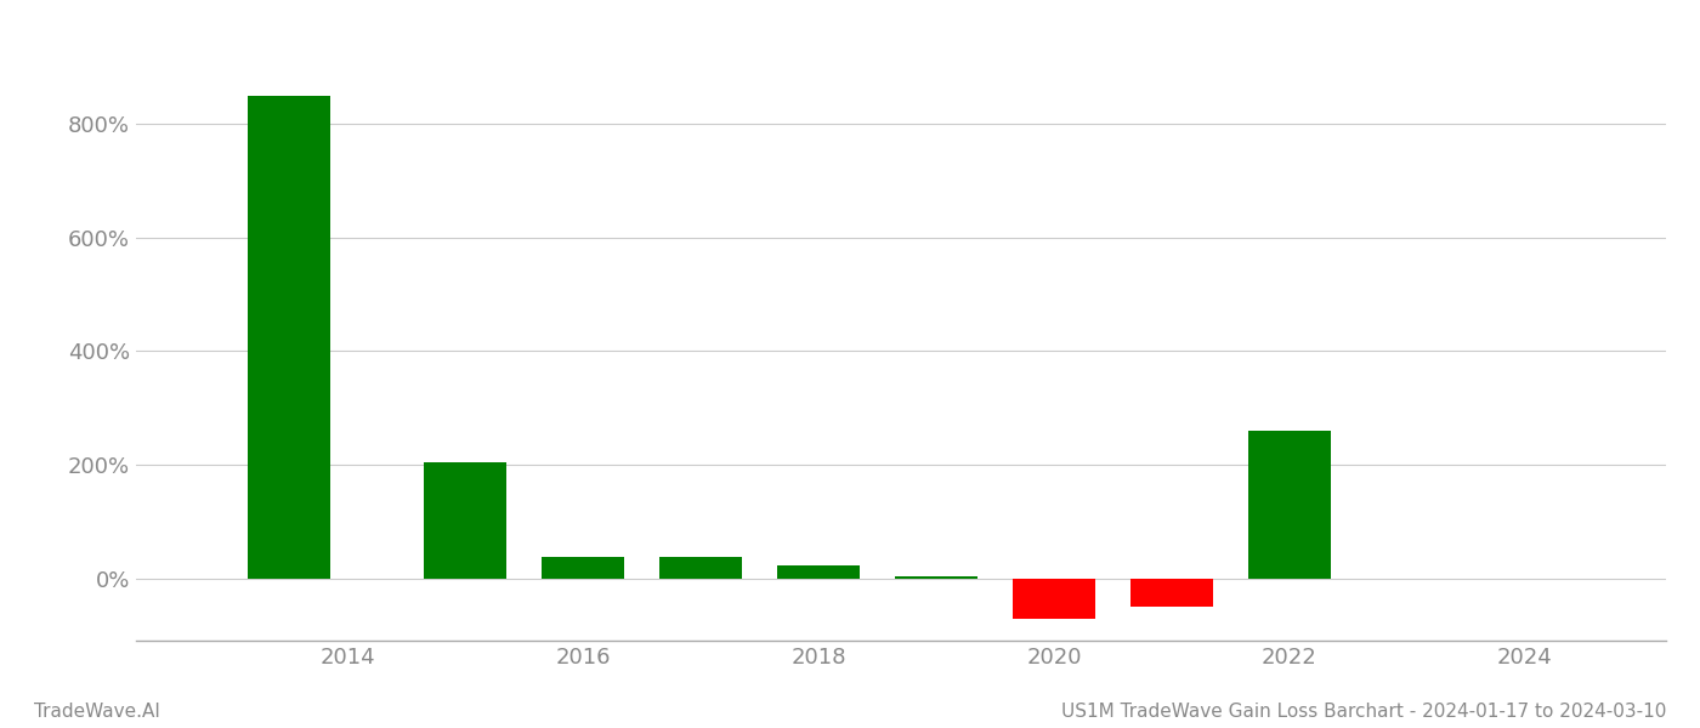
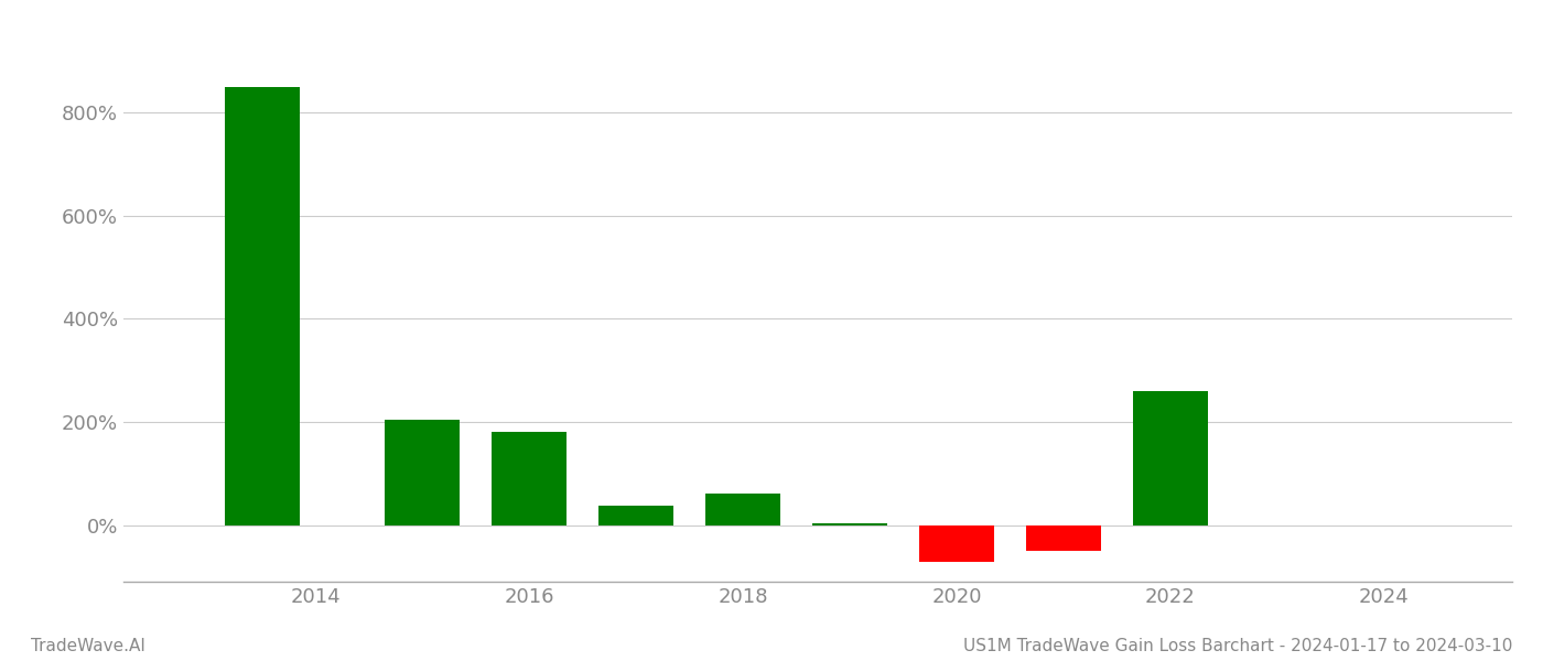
2016: 38% -> 180%
2018: 22% -> 60%
